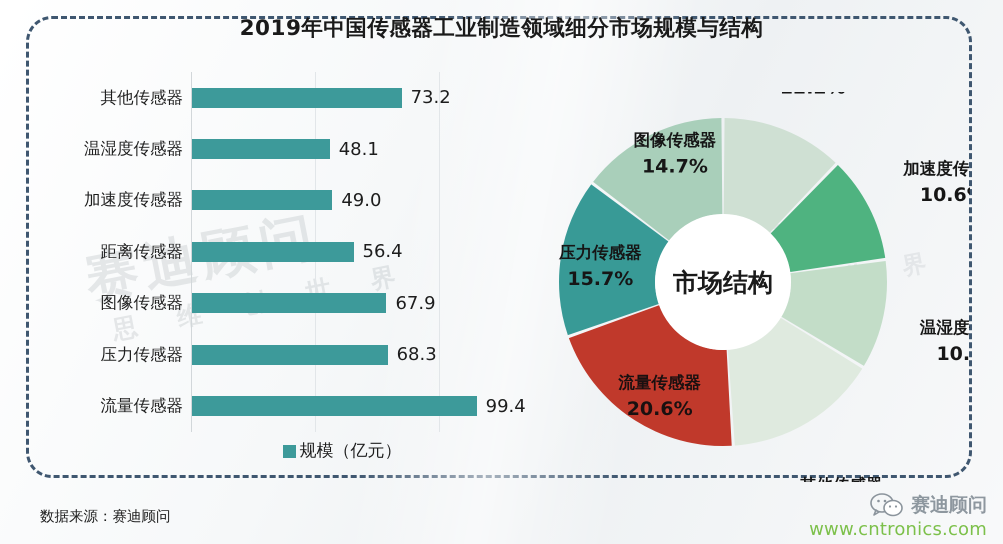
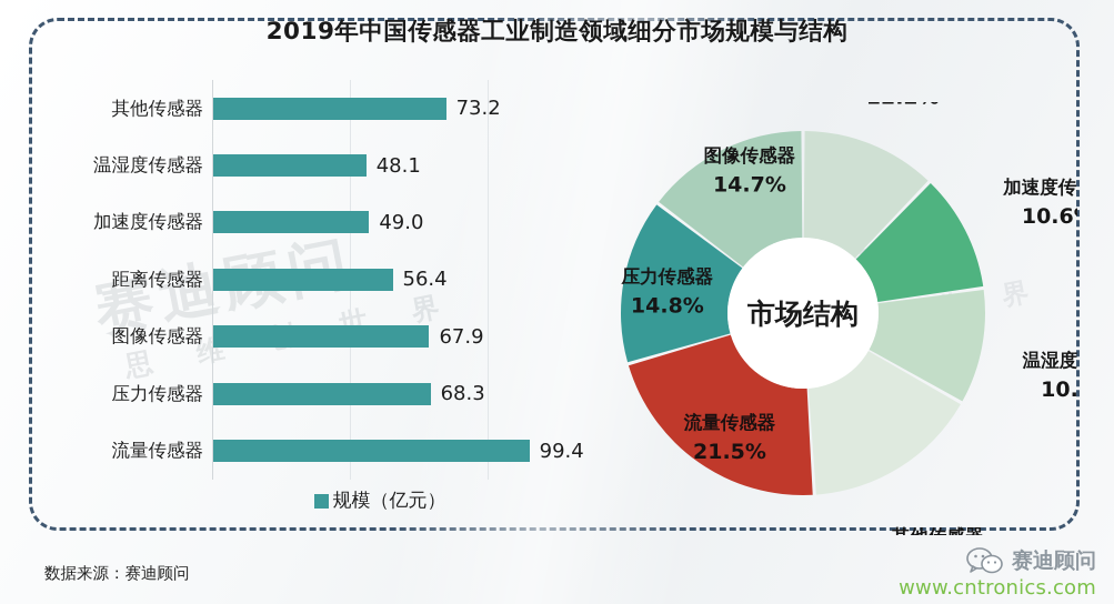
市场结构/温湿度传感器: 10.9% -> 10.4%
市场结构/其他传感器: 15.3% -> 15.8%
市场结构/流量传感器: 20.6% -> 21.5%
市场结构/压力传感器: 15.7% -> 14.8%
